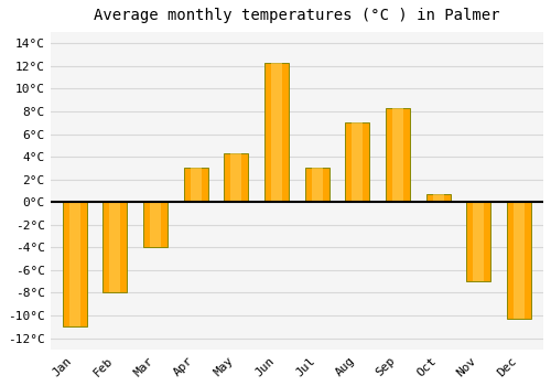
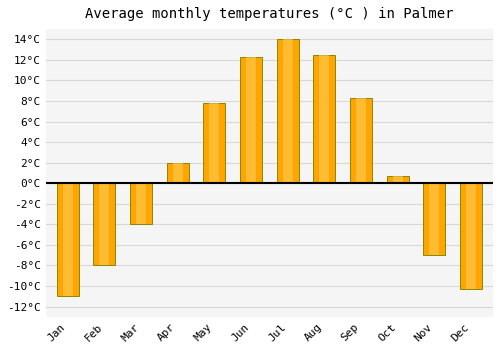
Apr: 3.0°C -> 2.0°C
May: 4.3°C -> 7.8°C
Jul: 3.0°C -> 14.0°C
Aug: 7.0°C -> 12.5°C
